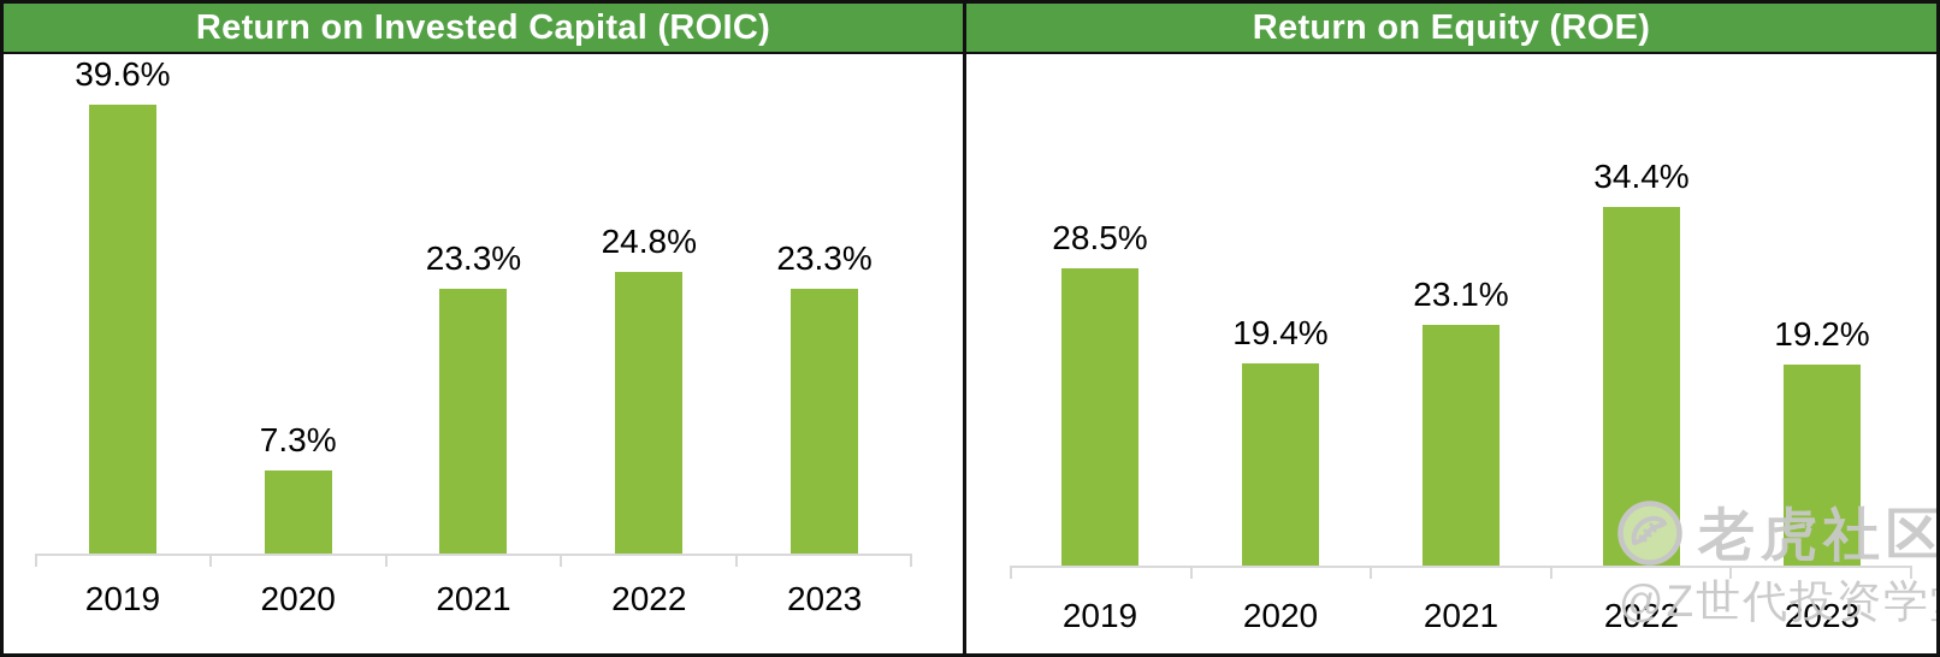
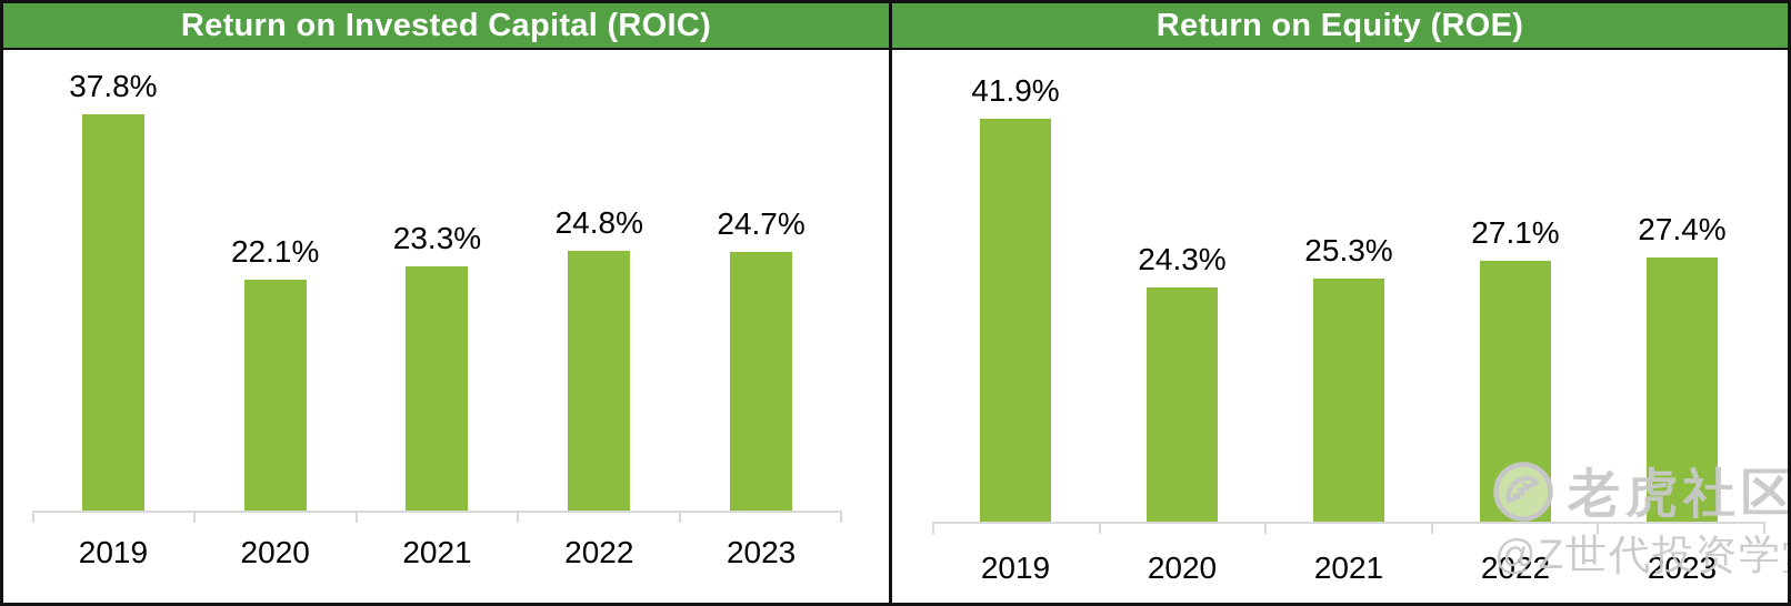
Return on Invested Capital (ROIC)/2019: 39.6% -> 37.8%
Return on Invested Capital (ROIC)/2020: 7.3% -> 22.1%
Return on Invested Capital (ROIC)/2023: 23.3% -> 24.7%
Return on Equity (ROE)/2019: 28.5% -> 41.9%
Return on Equity (ROE)/2020: 19.4% -> 24.3%
Return on Equity (ROE)/2021: 23.1% -> 25.3%
Return on Equity (ROE)/2022: 34.4% -> 27.1%
Return on Equity (ROE)/2023: 19.2% -> 27.4%
